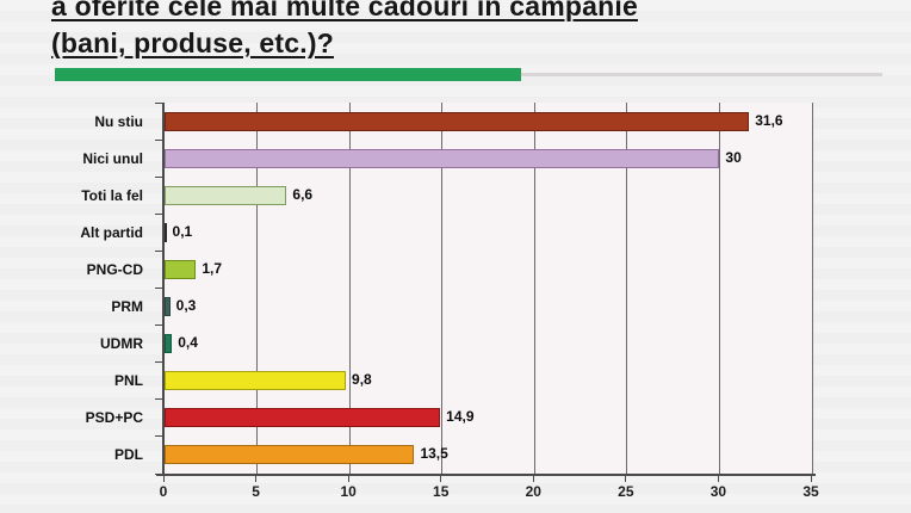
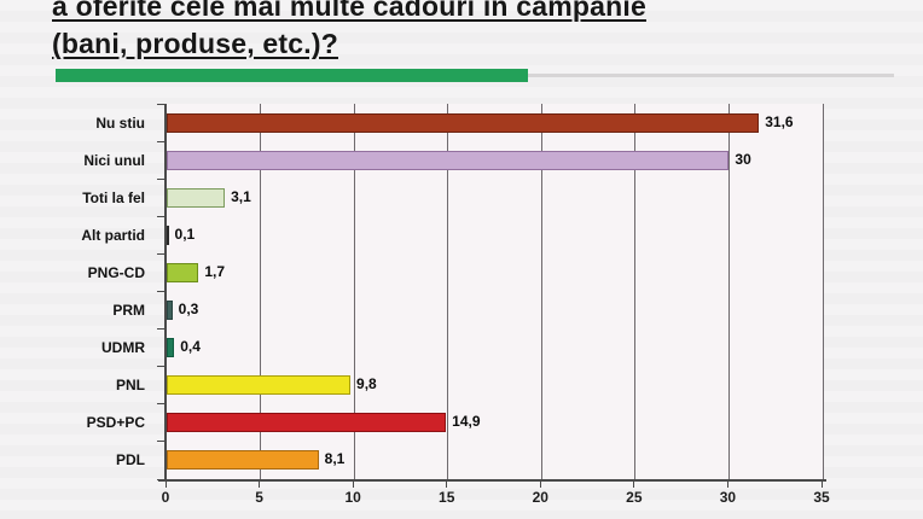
Toti la fel: 6,6 -> 3,1
PDL: 13,5 -> 8,1
